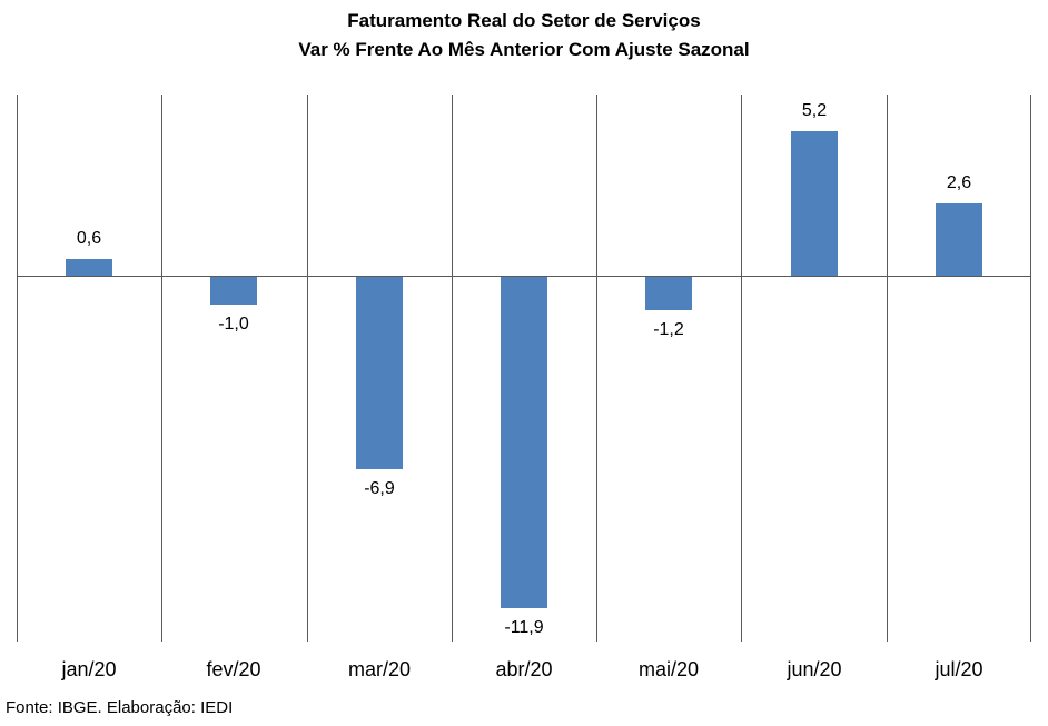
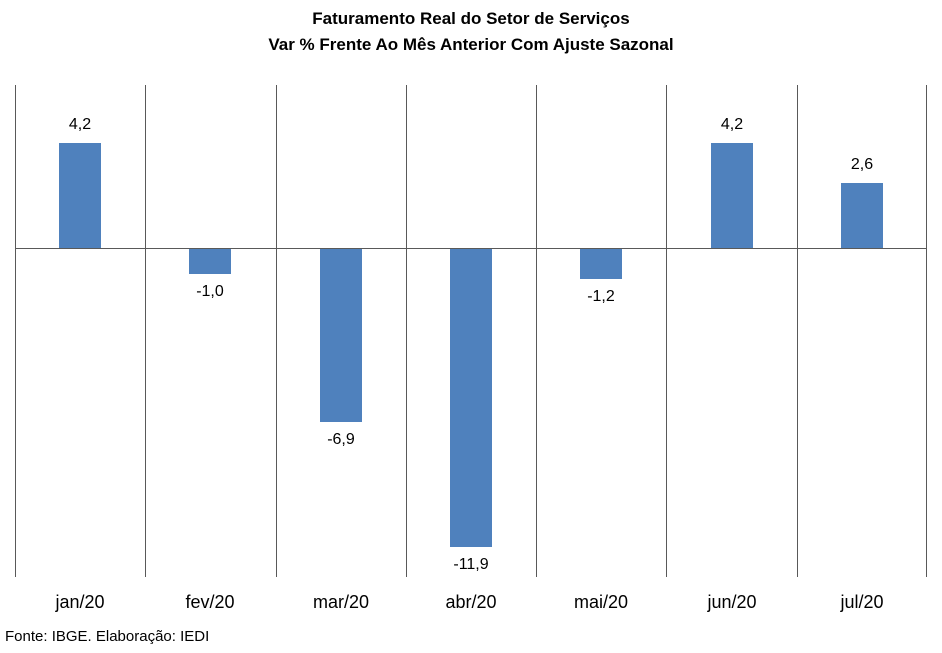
jan/20: 0,6 -> 4,2
jun/20: 5,2 -> 4,2
